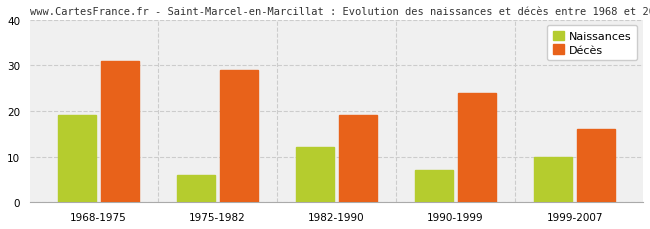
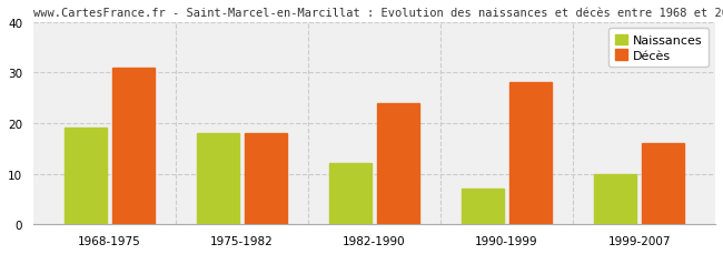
Naissances/1975-1982: 6 -> 18
Décès/1975-1982: 29 -> 18
Décès/1982-1990: 19 -> 24
Décès/1990-1999: 24 -> 28
